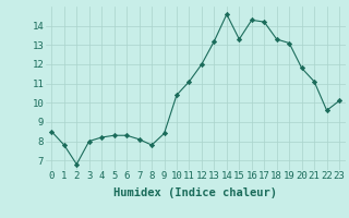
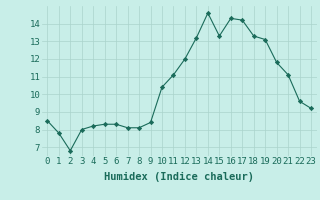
8: 7.8 -> 8.1
23: 10.1 -> 9.2
